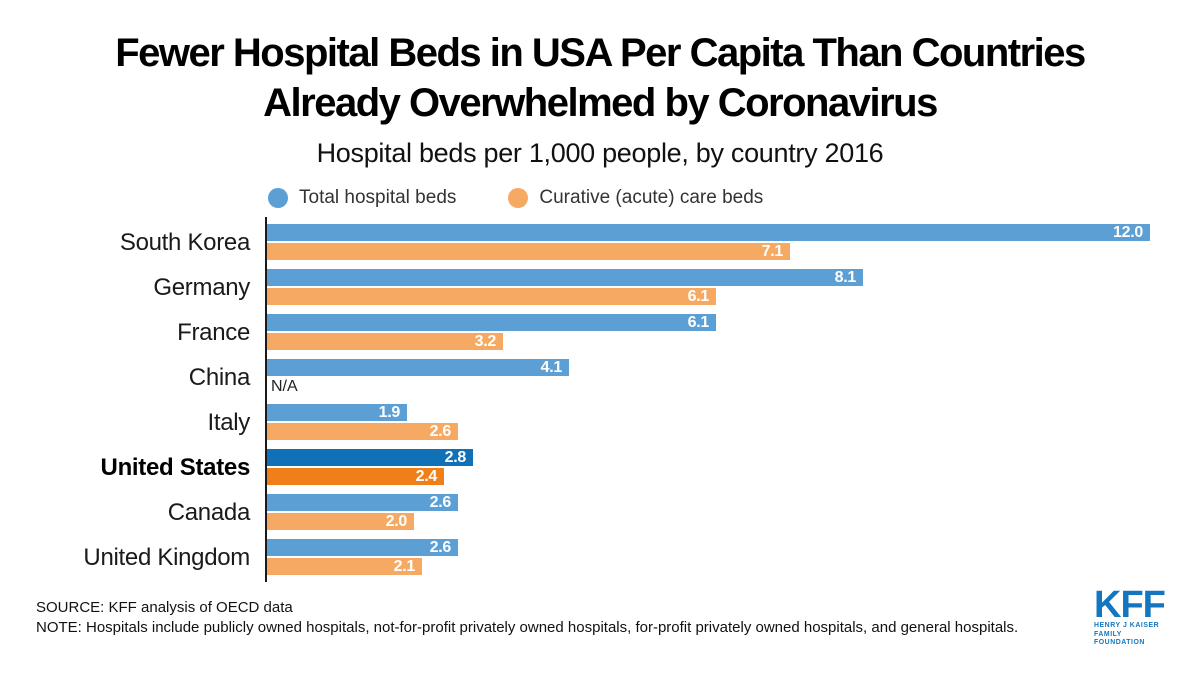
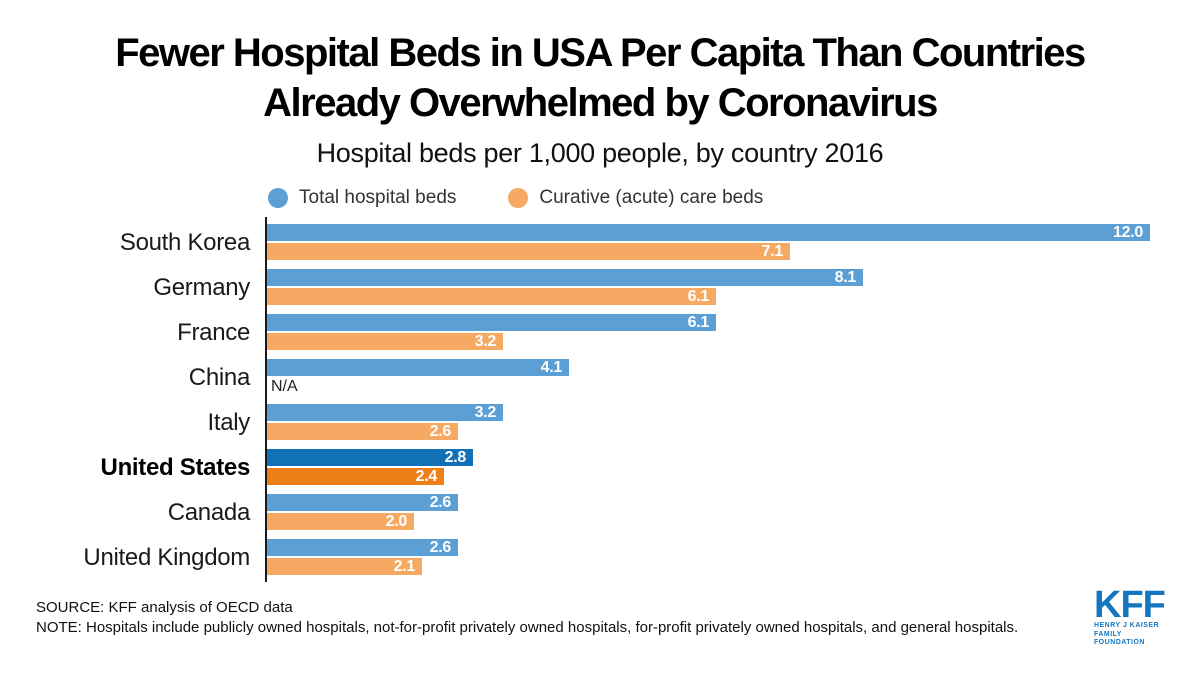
Total hospital beds/Italy: 1.9 -> 3.2
